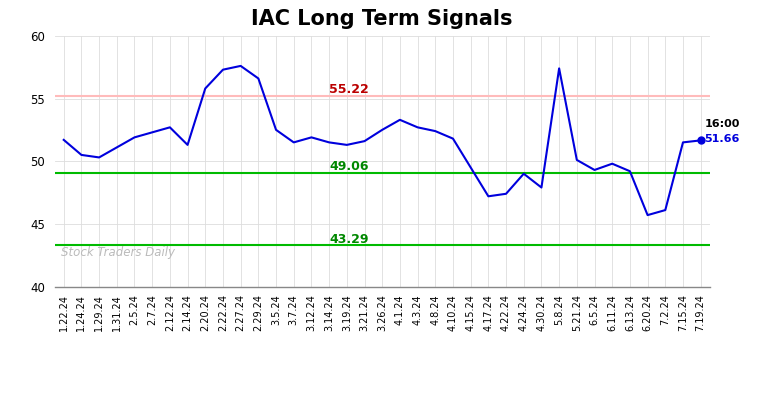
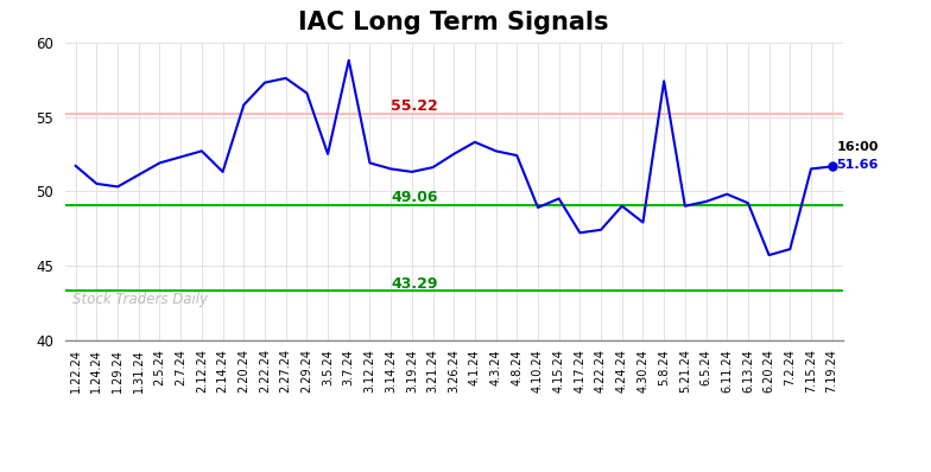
3.7.24: 51.5 -> 58.8
4.10.24: 51.8 -> 48.9
5.21.24: 50.1 -> 49.0
